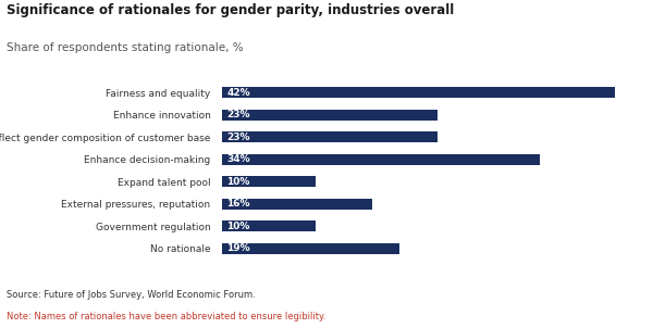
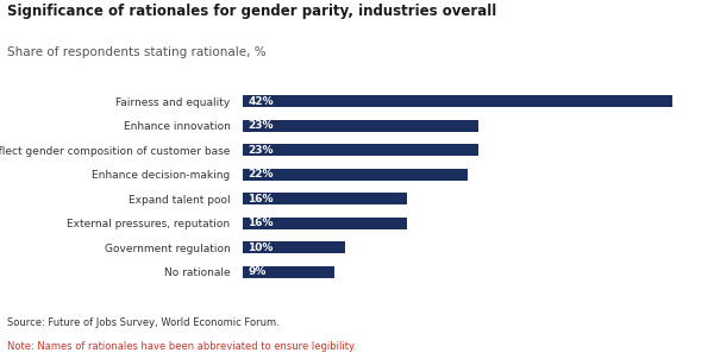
Enhance decision-making: 34% -> 22%
Expand talent pool: 10% -> 16%
No rationale: 19% -> 9%
